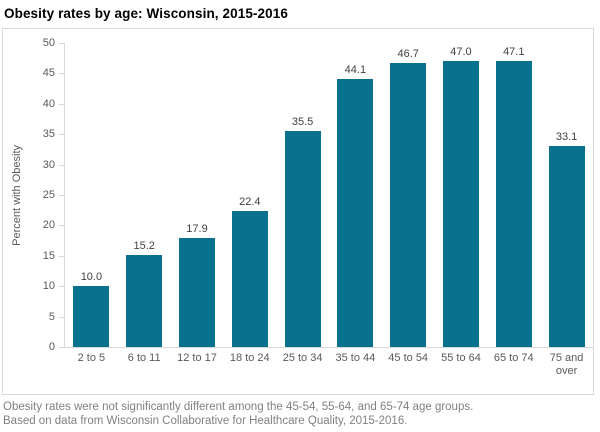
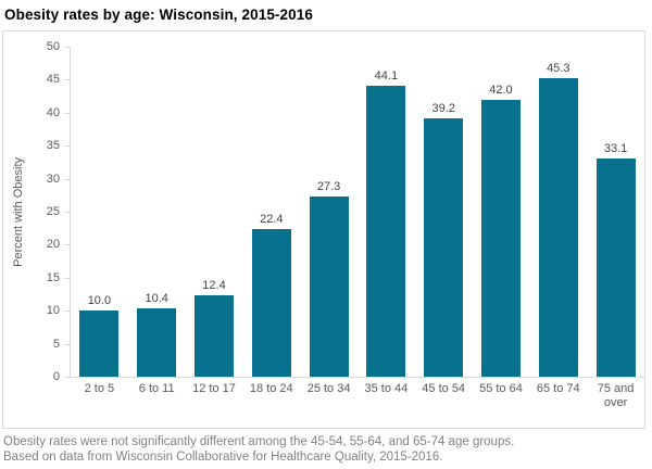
6 to 11: 15.2 -> 10.4
12 to 17: 17.9 -> 12.4
25 to 34: 35.5 -> 27.3
45 to 54: 46.7 -> 39.2
55 to 64: 47.0 -> 42.0
65 to 74: 47.1 -> 45.3
